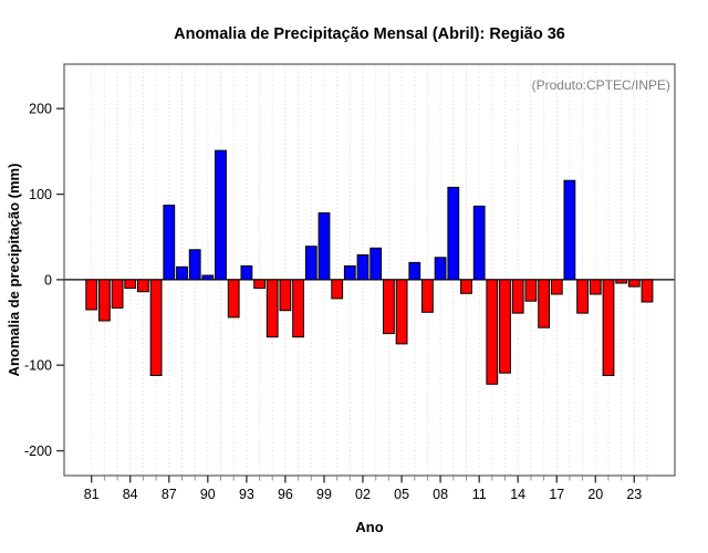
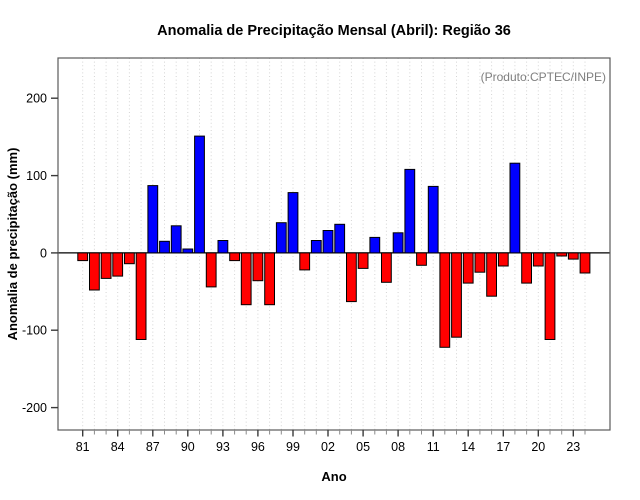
81: -40 -> -10
84: -10 -> -30
05: -80 -> -20
